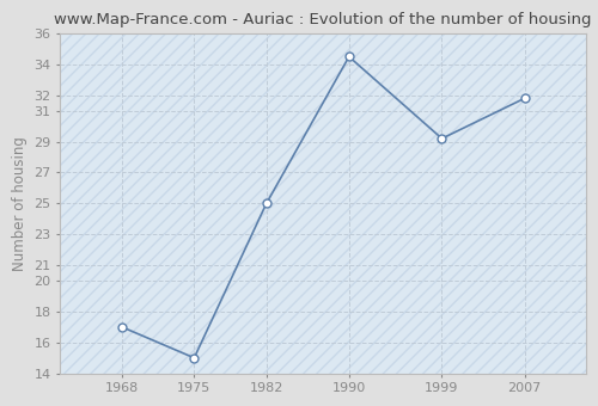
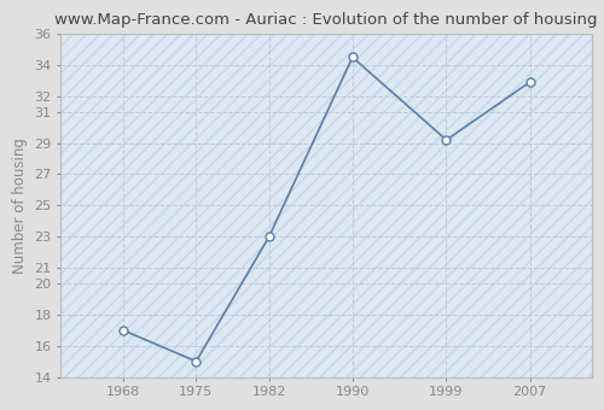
1982: 25.0 -> 23.0
2007: 31.8 -> 32.9
